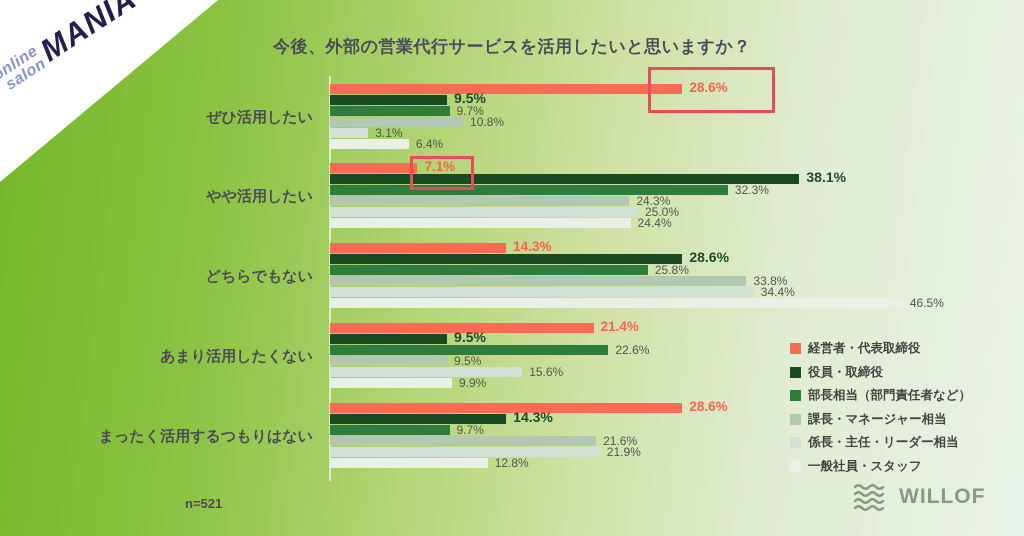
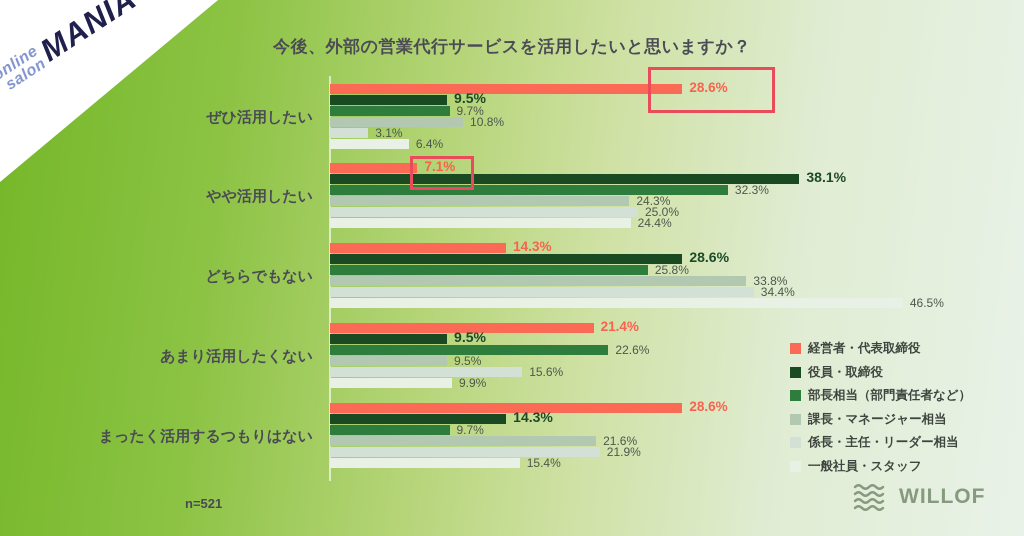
一般社員・スタッフ/まったく活用するつもりはない: 12.8% -> 15.4%
